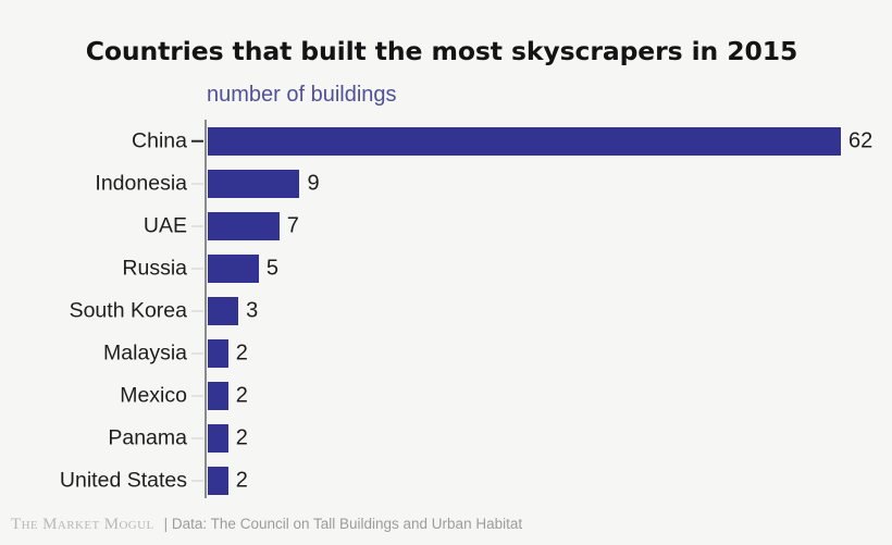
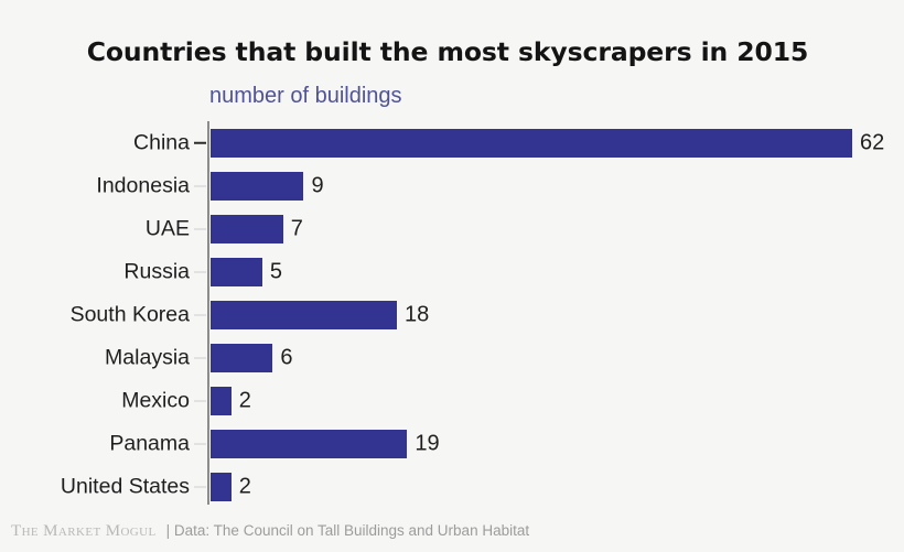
South Korea: 3 -> 18
Malaysia: 2 -> 6
Panama: 2 -> 19
